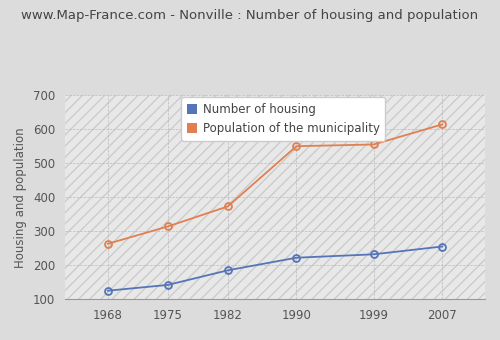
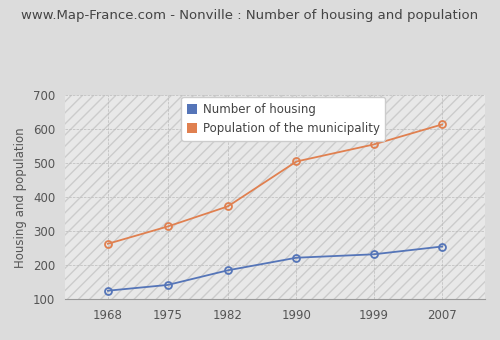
Population of the municipality/1990: 550 -> 505
